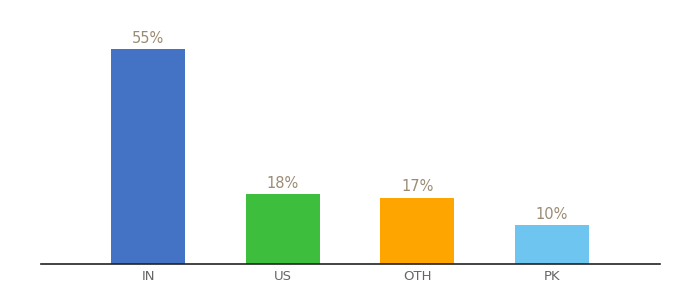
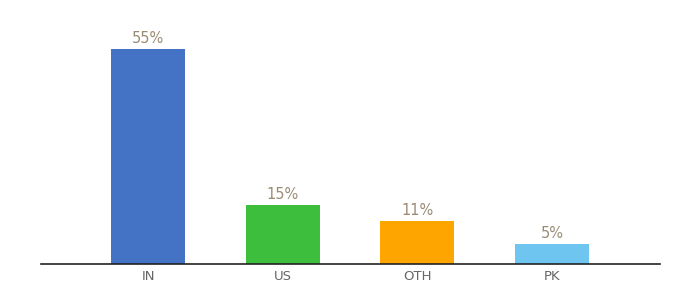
US: 18% -> 15%
OTH: 17% -> 11%
PK: 10% -> 5%
